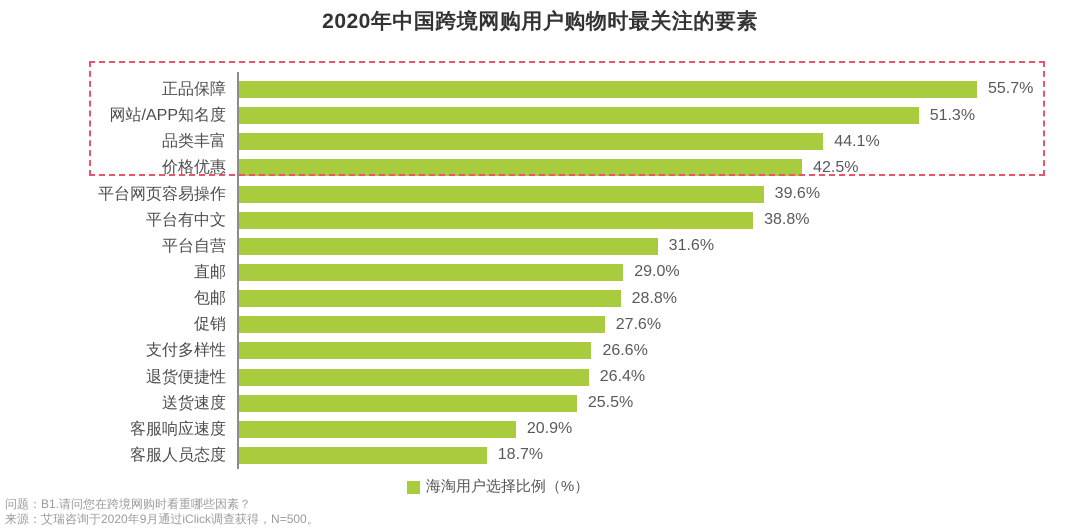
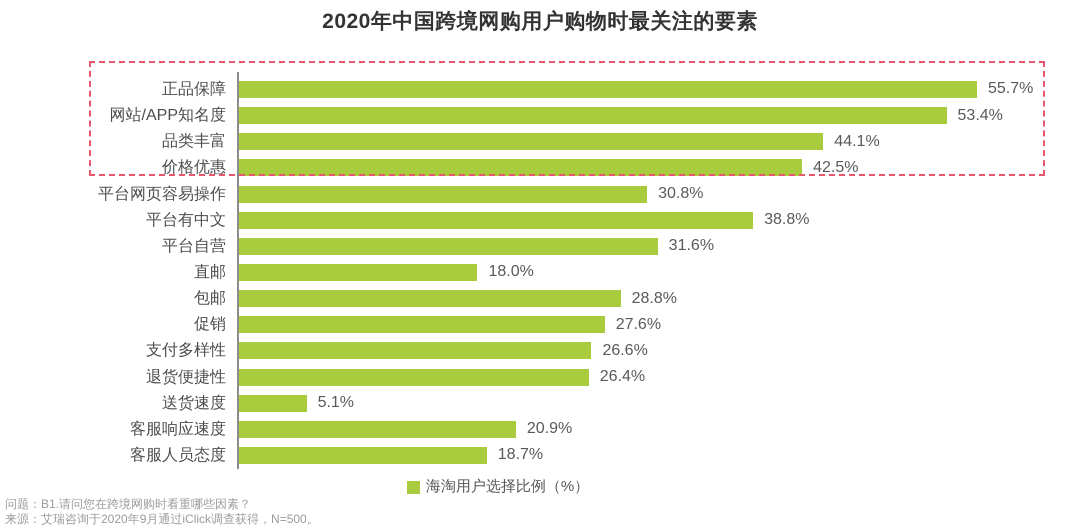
网站/APP知名度: 51.3% -> 53.4%
平台网页容易操作: 39.6% -> 30.8%
直邮: 29.0% -> 18.0%
送货速度: 25.5% -> 5.1%
